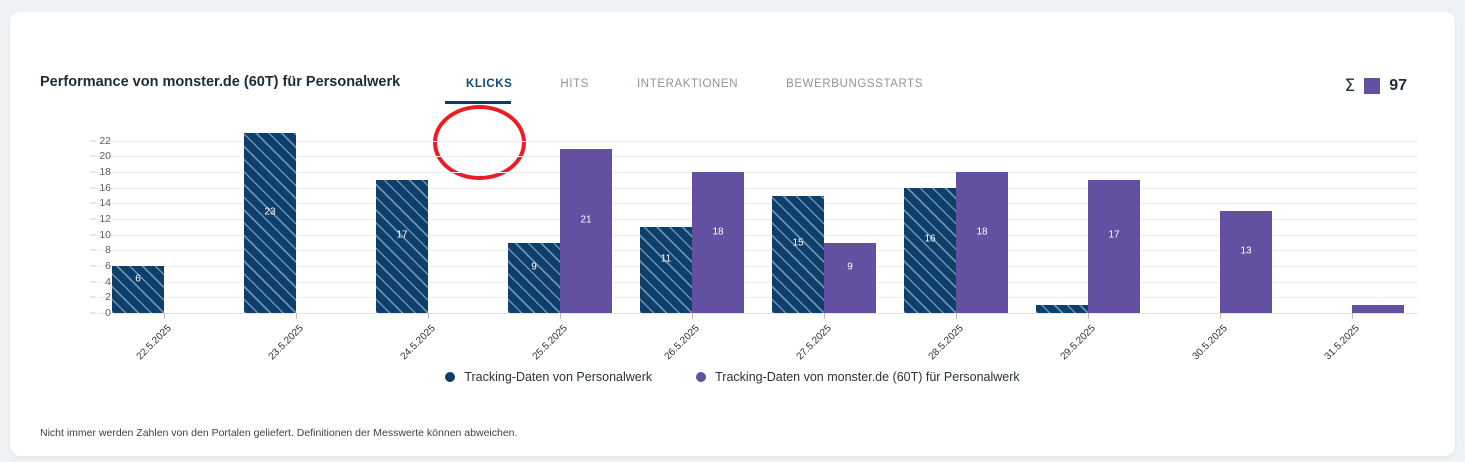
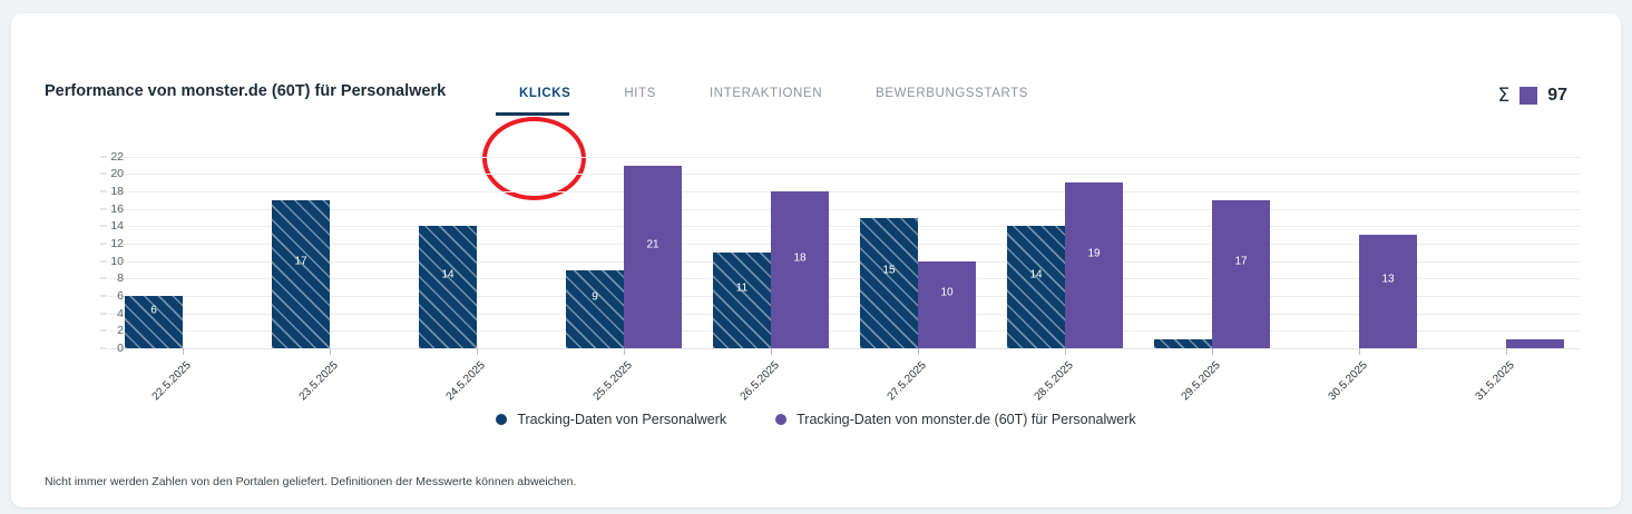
Tracking-Daten von Personalwerk/23.5.2025: 23 -> 17
Tracking-Daten von Personalwerk/24.5.2025: 17 -> 14
Tracking-Daten von monster.de (60T) für Personalwerk/27.5.2025: 9 -> 10
Tracking-Daten von Personalwerk/28.5.2025: 16 -> 14
Tracking-Daten von monster.de (60T) für Personalwerk/28.5.2025: 18 -> 19
